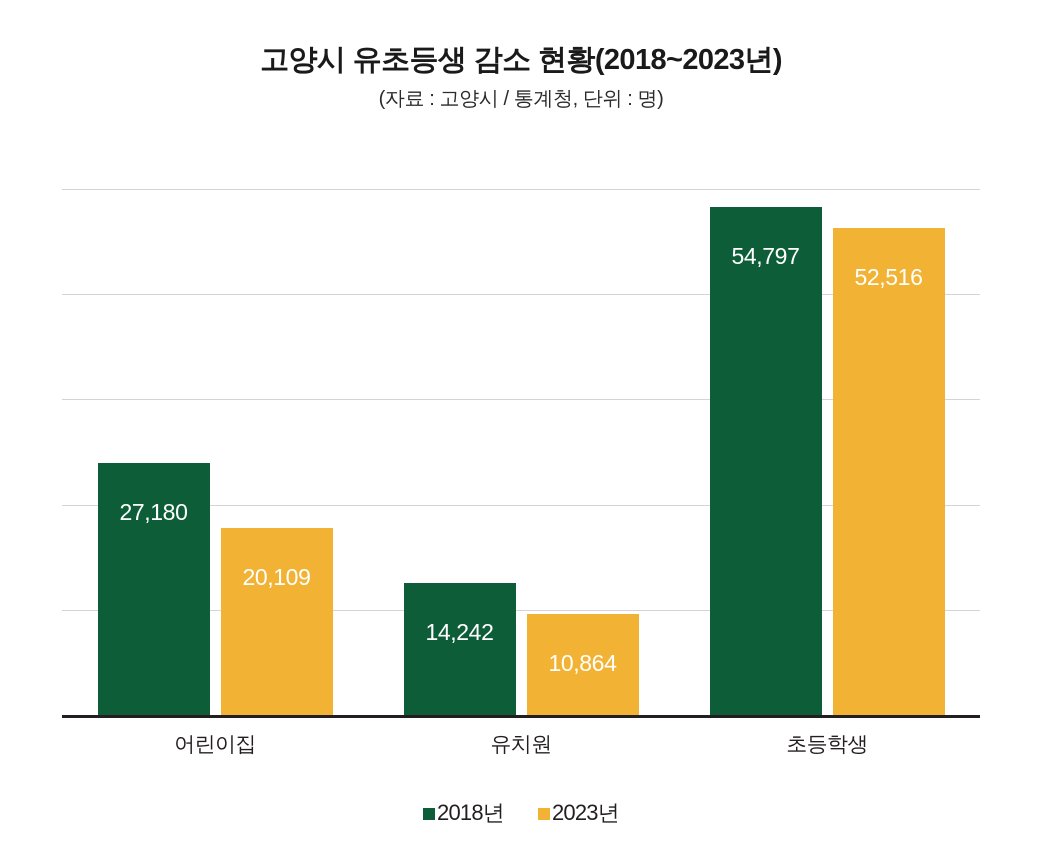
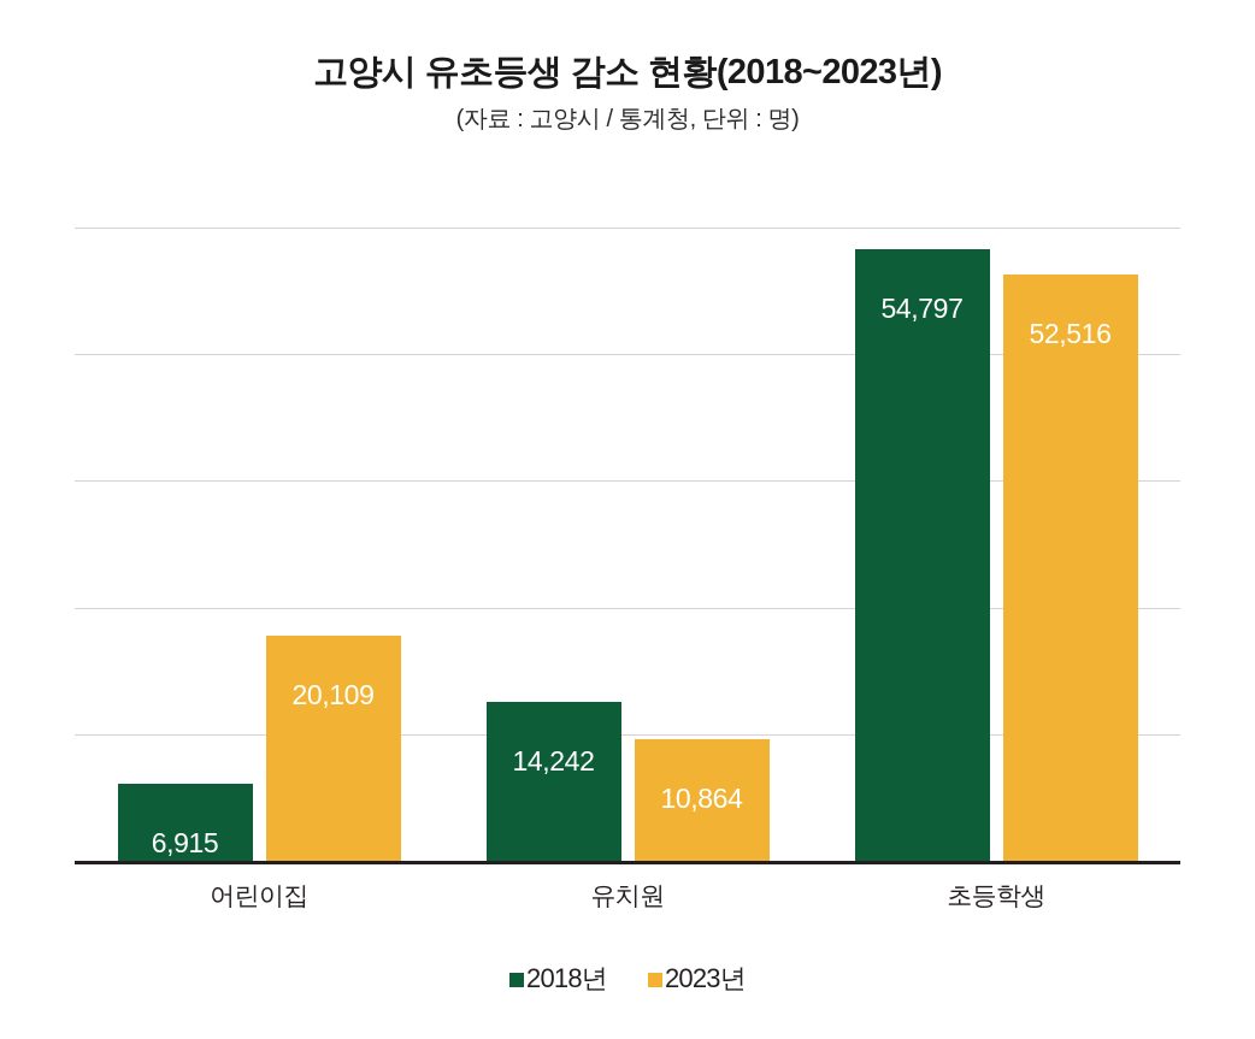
2018년/어린이집: 27,180 -> 6,915
